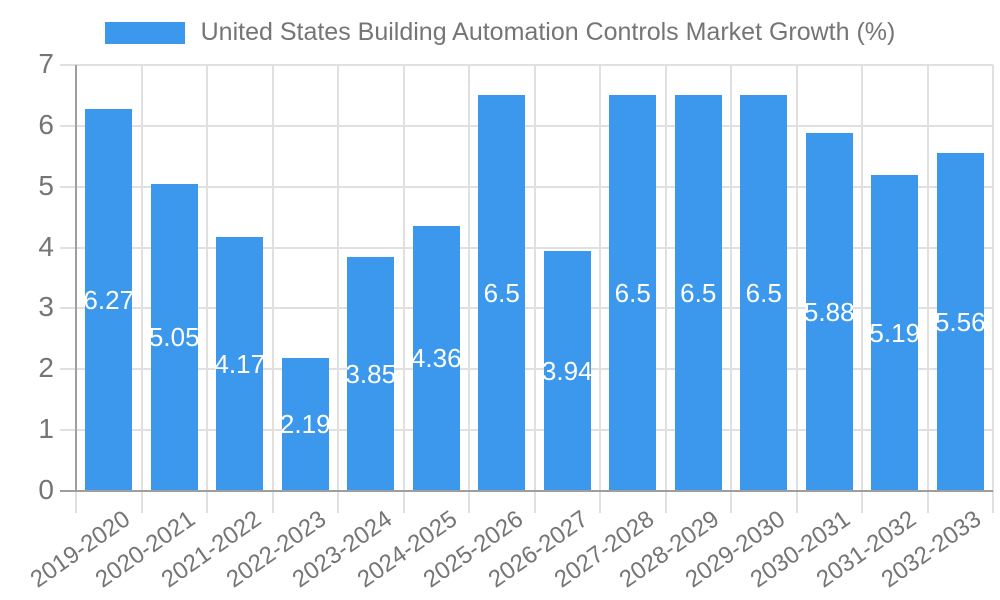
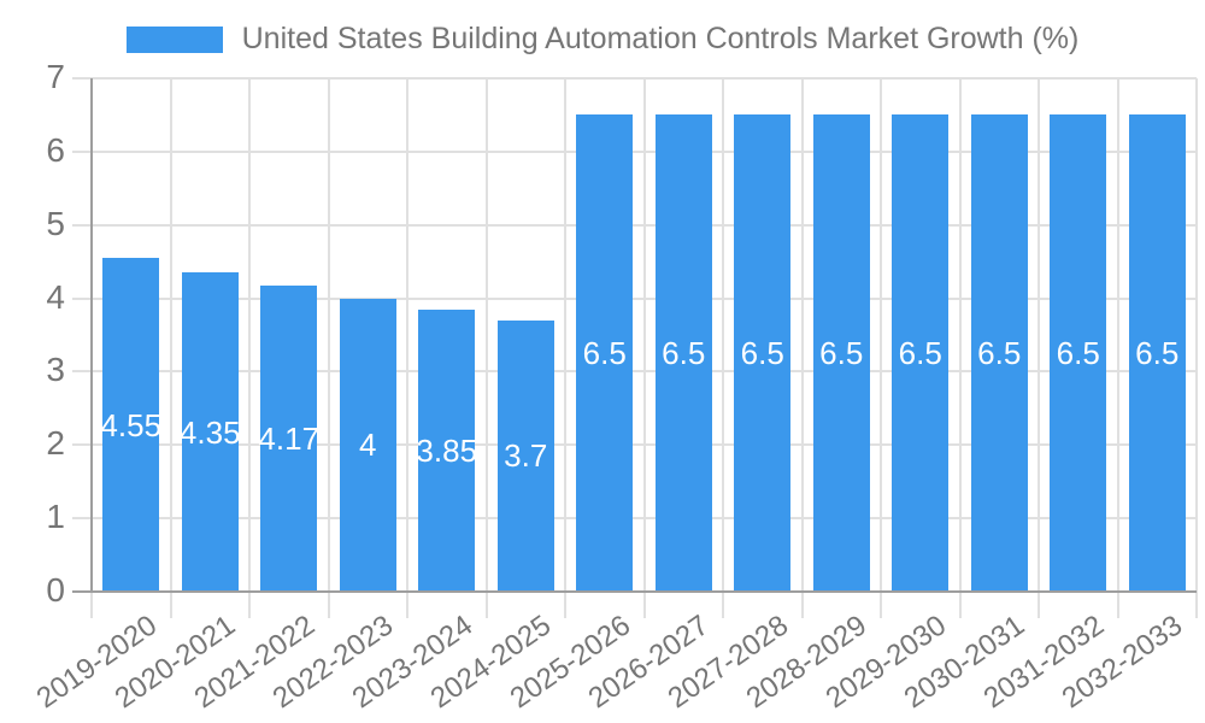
2019-2020: 6.27 -> 4.55
2020-2021: 5.05 -> 4.35
2022-2023: 2.19 -> 4
2024-2025: 4.36 -> 3.7
2026-2027: 3.94 -> 6.5
2030-2031: 5.88 -> 6.5
2031-2032: 5.19 -> 6.5
2032-2033: 5.56 -> 6.5
